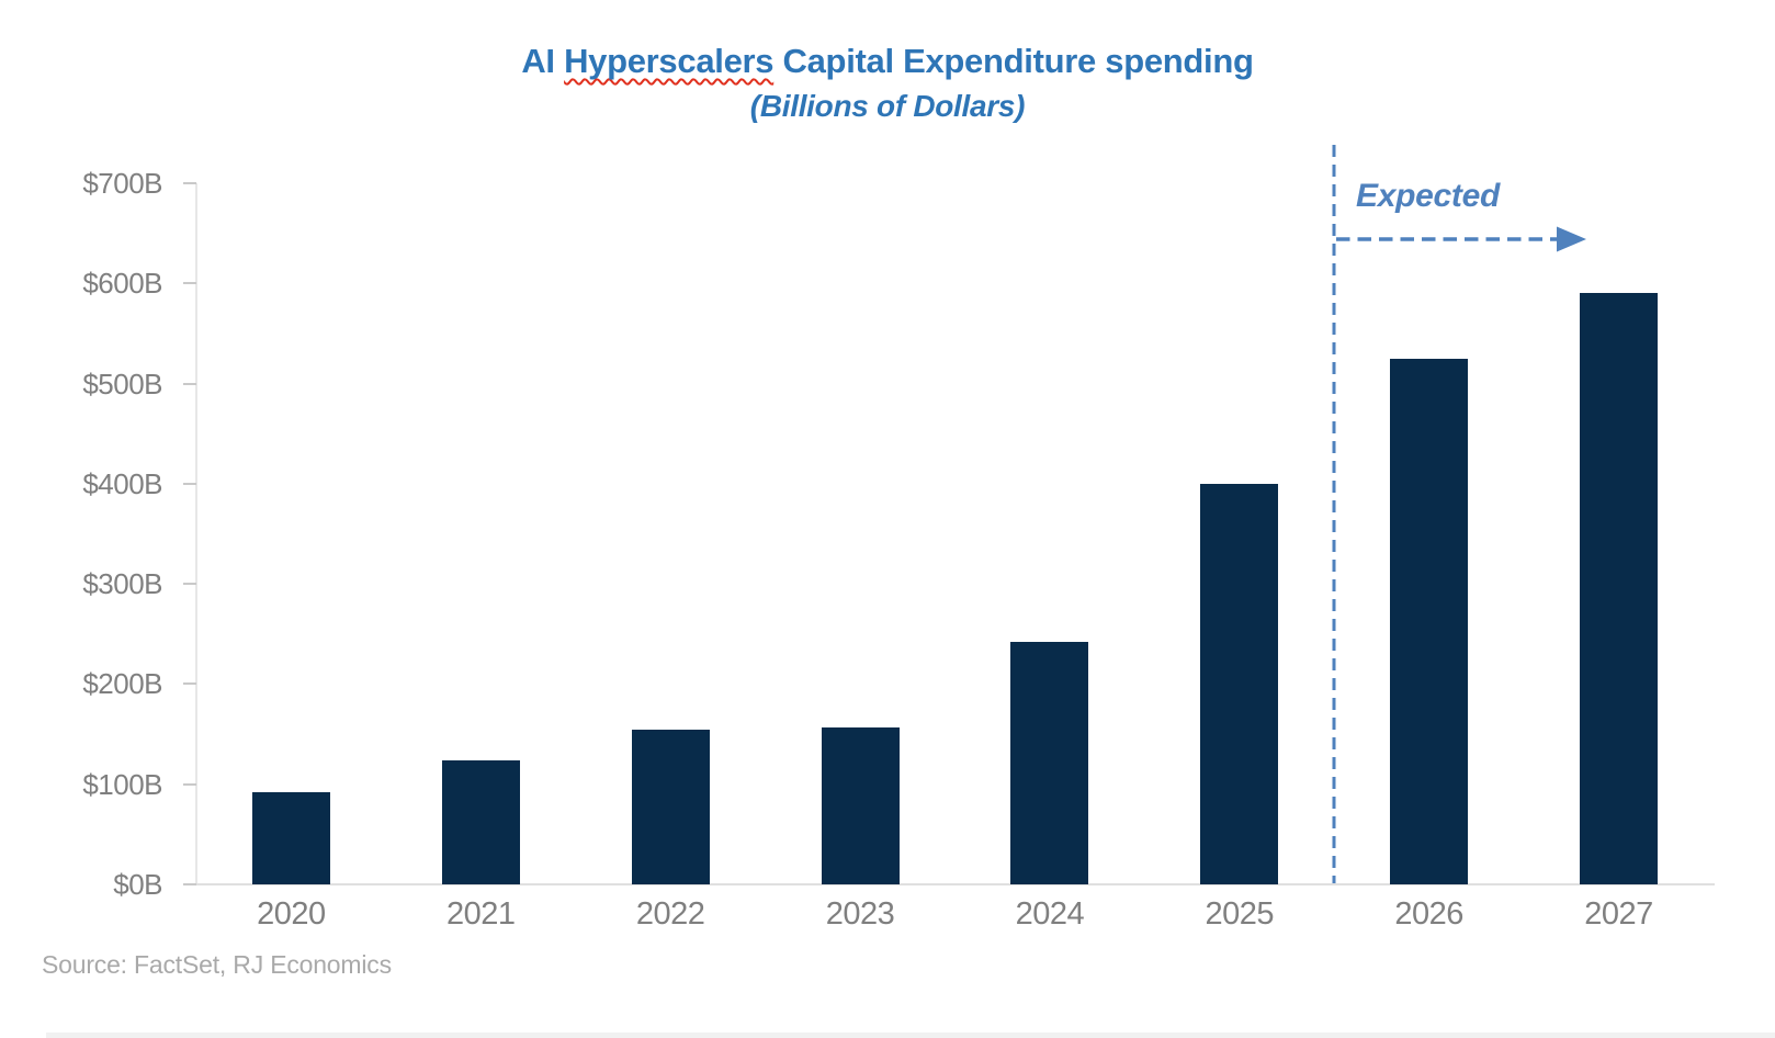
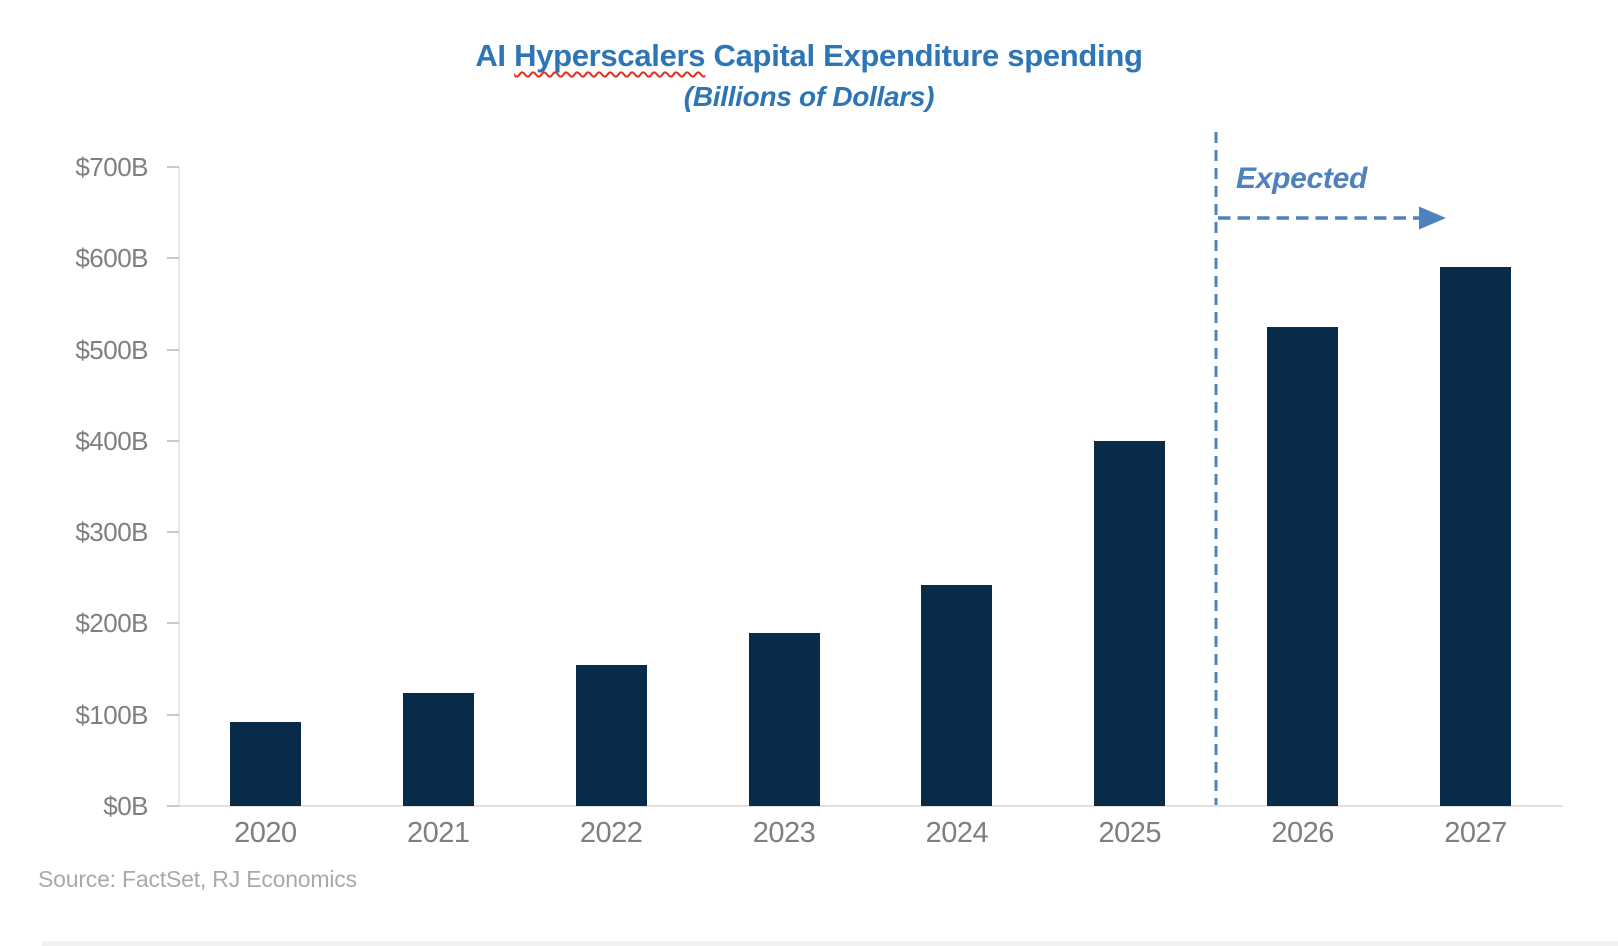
2023: $160B -> $190B
